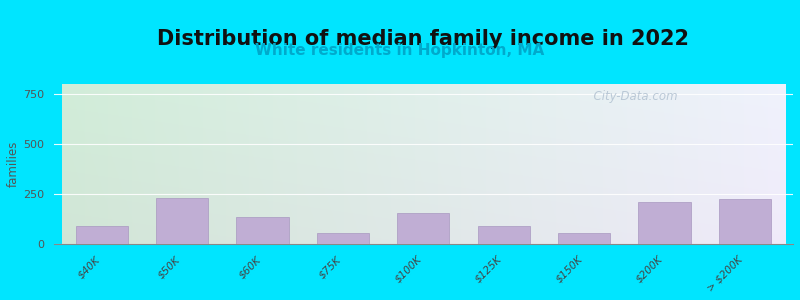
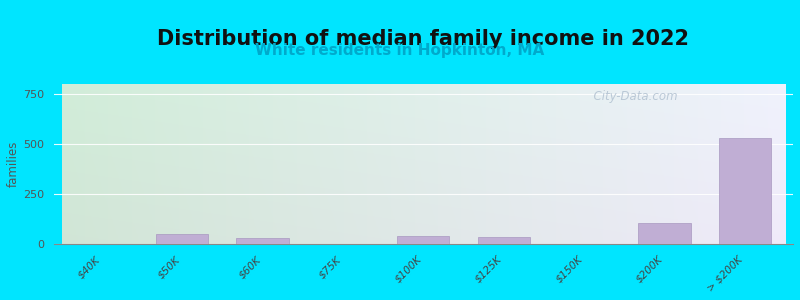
$40K: 90 -> 3
$50K: 230 -> 52
$60K: 135 -> 30
$75K: 55 -> 3
$100K: 155 -> 42
$125K: 90 -> 38
$150K: 55 -> 3
$200K: 210 -> 108
> $200K: 225 -> 530
